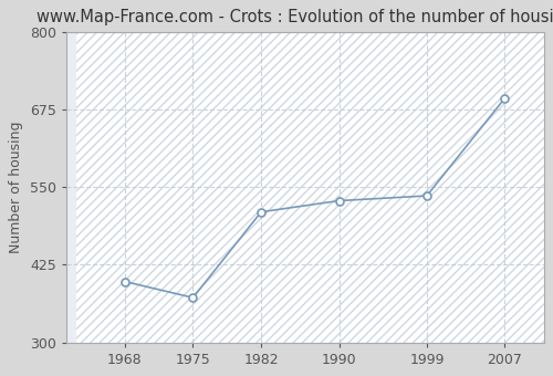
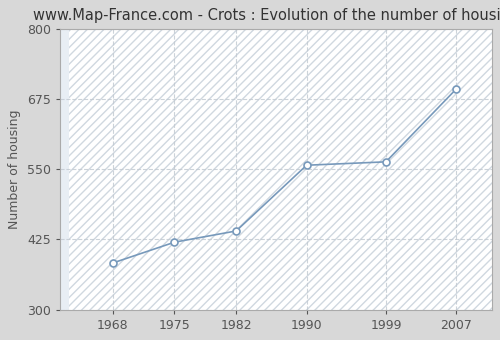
1968: 398 -> 383
1975: 372 -> 420
1982: 510 -> 440
1990: 528 -> 557
1999: 536 -> 563
